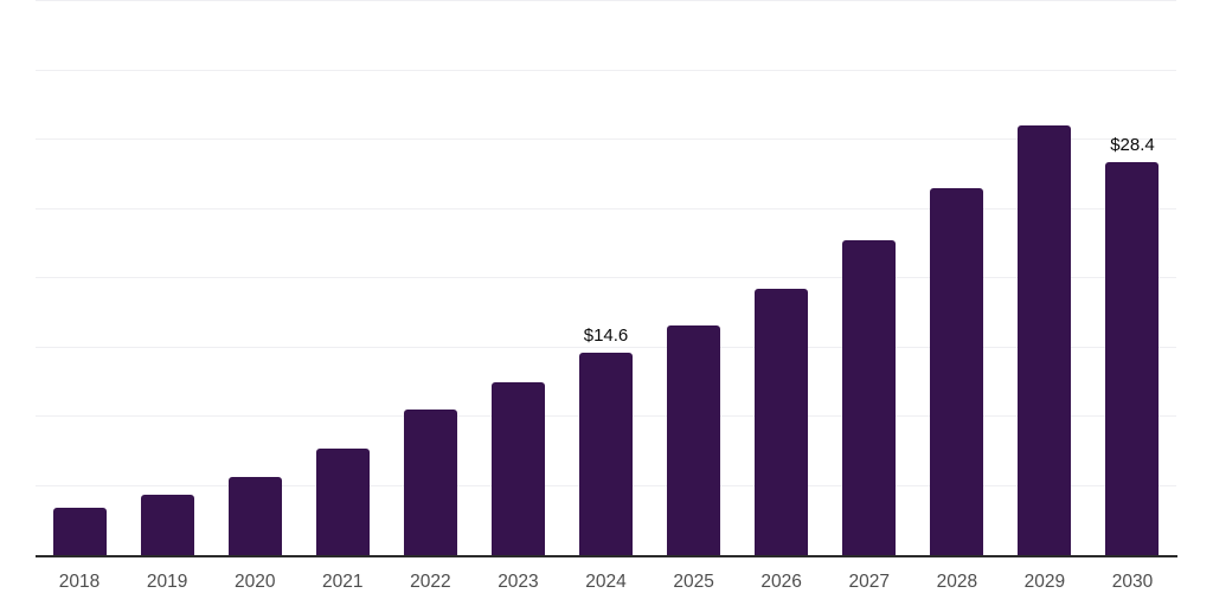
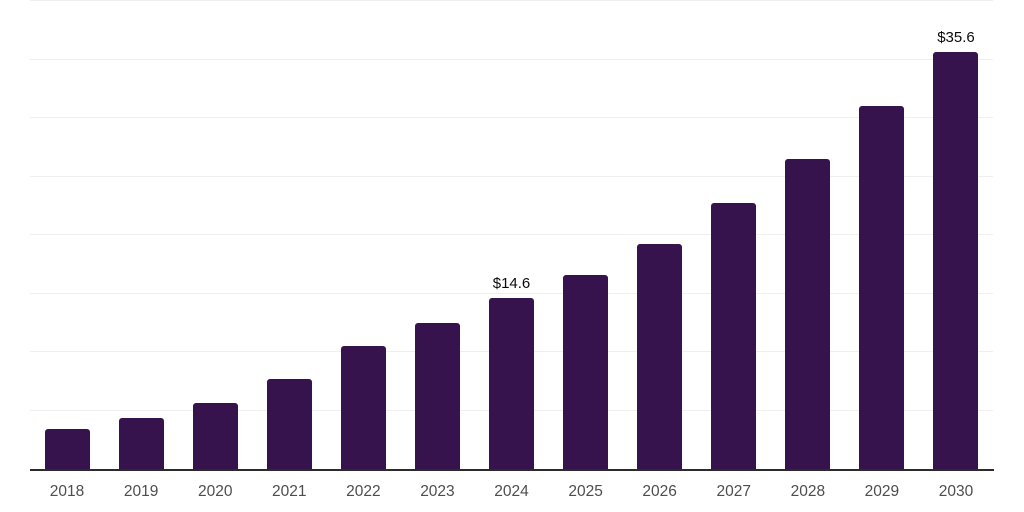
2030: $28.4 -> $35.6
